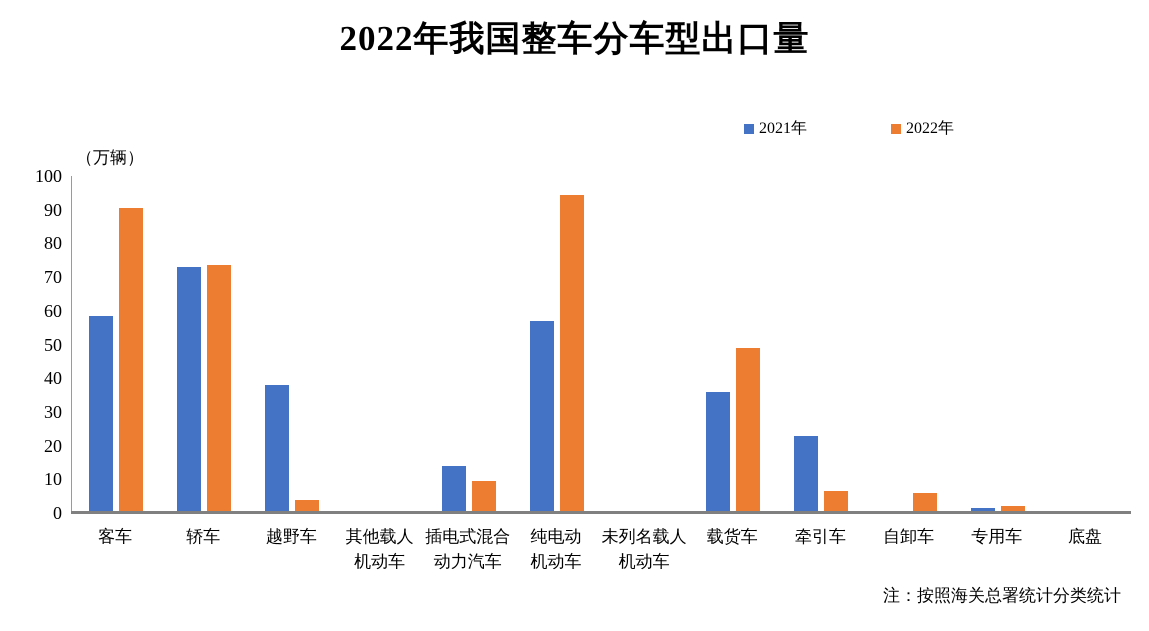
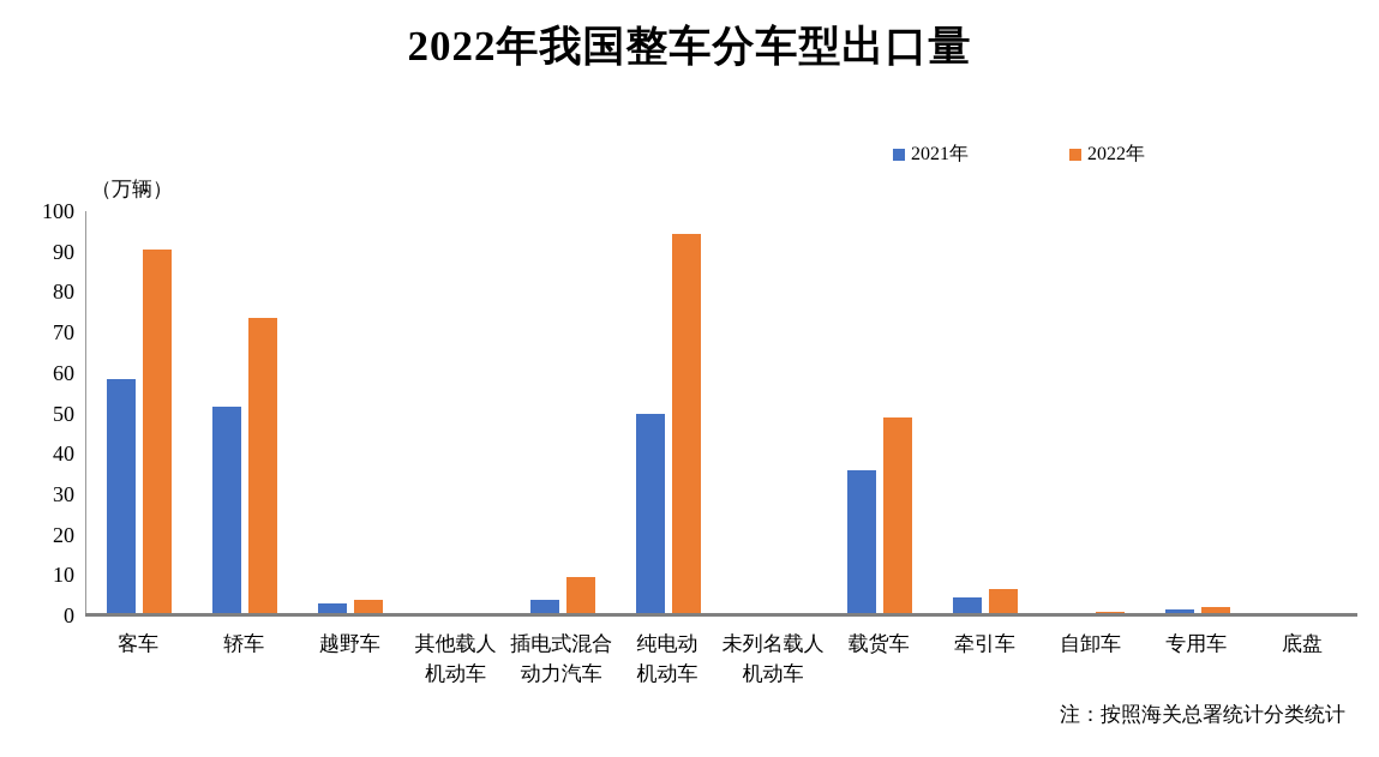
2021年/轿车: 73 -> 52
2021年/越野车: 38 -> 3
2021年/插电式混合动力汽车: 14 -> 4
2021年/纯电动机动车: 57 -> 50
2021年/牵引车: 23 -> 4
2022年/自卸车: 6 -> 1
